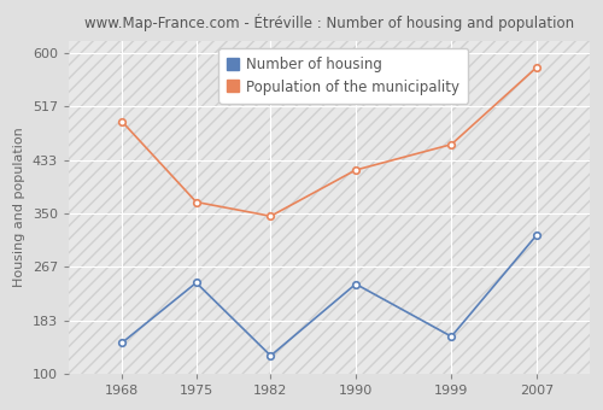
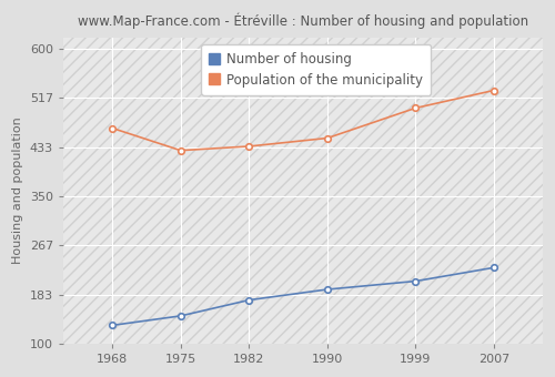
Number of housing/1968: 148 -> 131
Population of the municipality/1968: 494 -> 466
Number of housing/1975: 242 -> 147
Population of the municipality/1975: 368 -> 428
Number of housing/1982: 128 -> 174
Population of the municipality/1982: 346 -> 435
Number of housing/1990: 240 -> 192
Population of the municipality/1990: 418 -> 449
Number of housing/1999: 158 -> 206
Population of the municipality/1999: 458 -> 500
Number of housing/2007: 316 -> 229
Population of the municipality/2007: 578 -> 530
